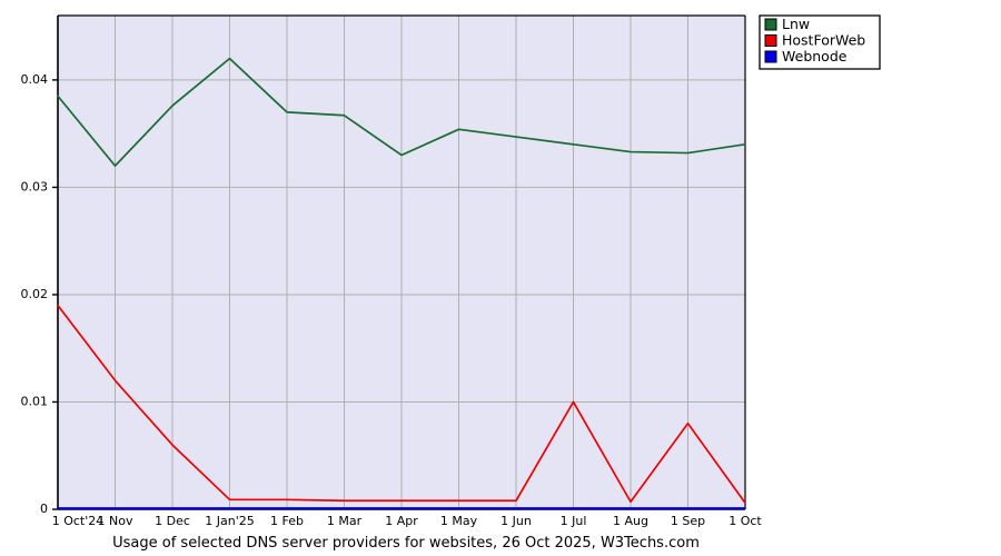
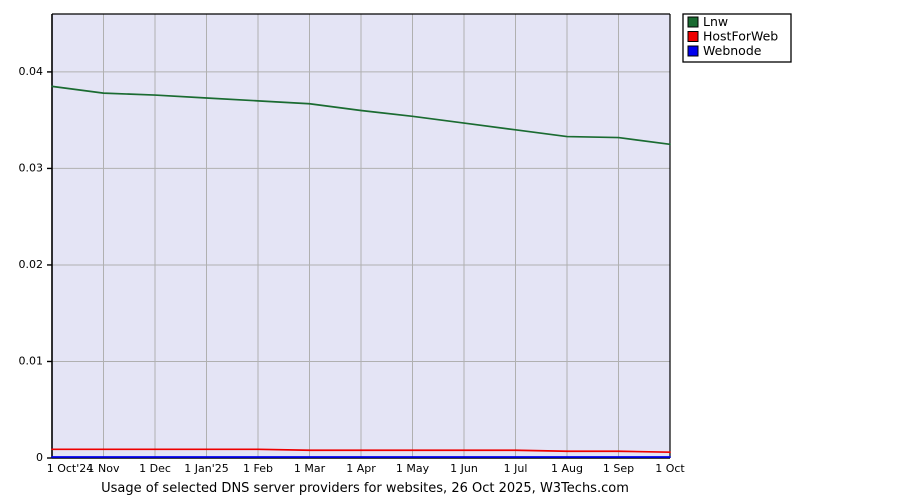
HostForWeb/1 Oct'24: 0.019 -> 0.001
Lnw/1 Nov: 0.032 -> 0.038
HostForWeb/1 Nov: 0.012 -> 0.001
HostForWeb/1 Dec: 0.006 -> 0.001
Lnw/1 Jan'25: 0.042 -> 0.037
Lnw/1 Apr: 0.033 -> 0.036
HostForWeb/1 Jul: 0.010 -> 0.001
HostForWeb/1 Sep: 0.008 -> 0.001
Lnw/1 Oct: 0.034 -> 0.033
